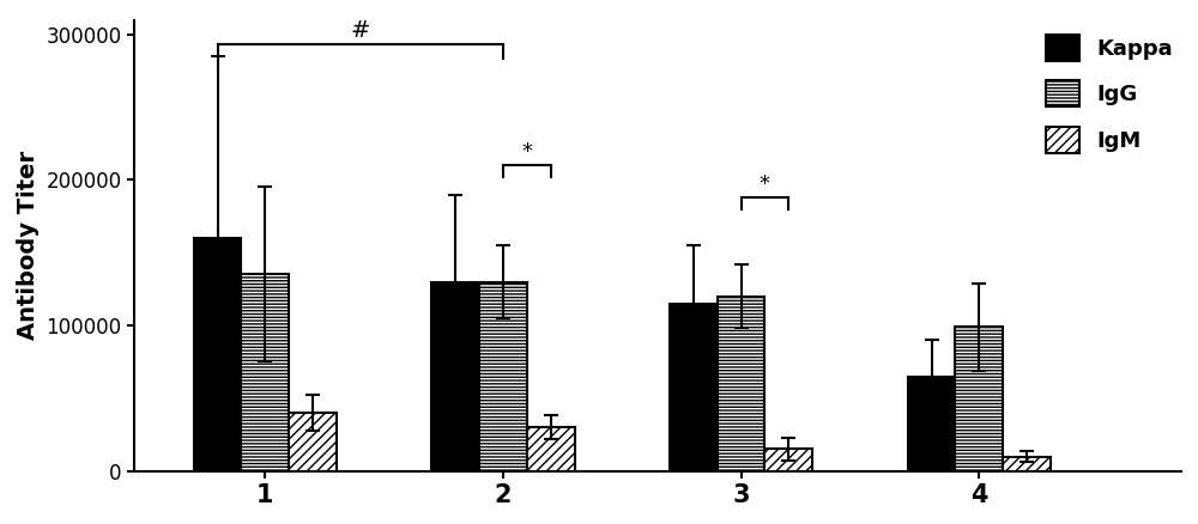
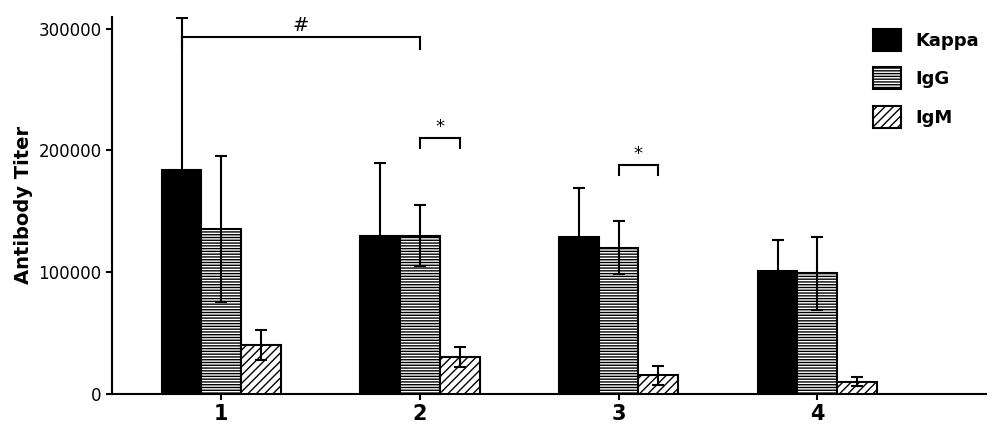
Kappa/1: 160000 -> 184000
Kappa/3: 115000 -> 129000
Kappa/4: 65000 -> 101000
